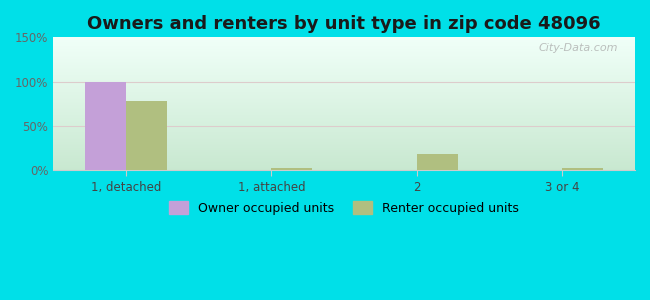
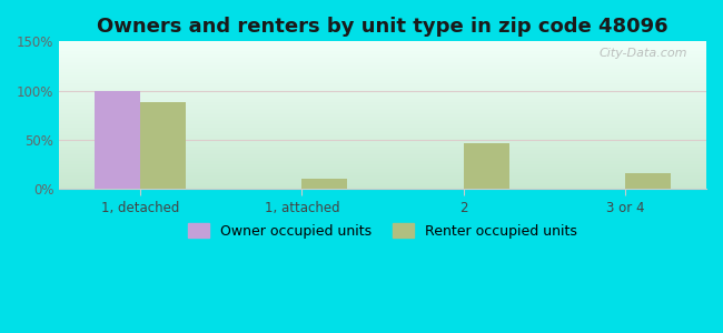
Renter occupied units/1, detached: 78% -> 88%
Renter occupied units/1, attached: 3% -> 10%
Renter occupied units/2: 18% -> 46%
Renter occupied units/3 or 4: 3% -> 16%
